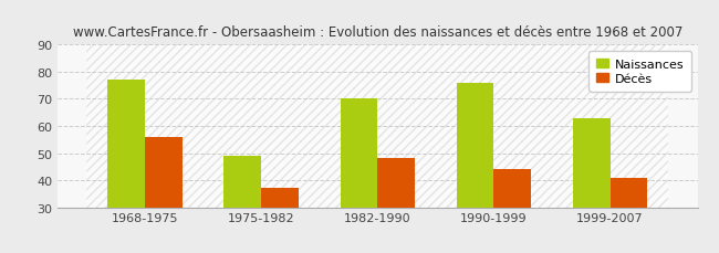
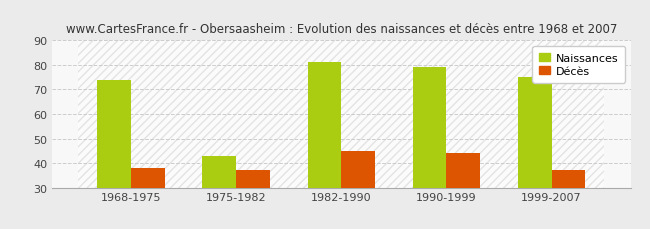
Naissances/1968-1975: 77 -> 74
Décès/1968-1975: 56 -> 38
Naissances/1975-1982: 49 -> 43
Naissances/1982-1990: 70 -> 81
Décès/1982-1990: 48 -> 45
Naissances/1990-1999: 76 -> 79
Naissances/1999-2007: 63 -> 75
Décès/1999-2007: 41 -> 37
